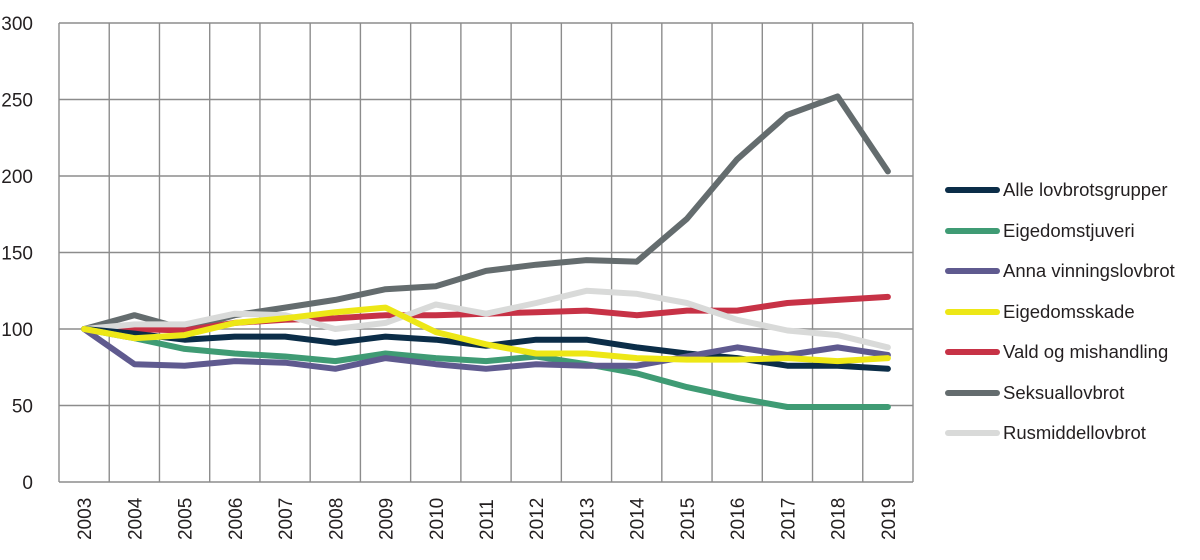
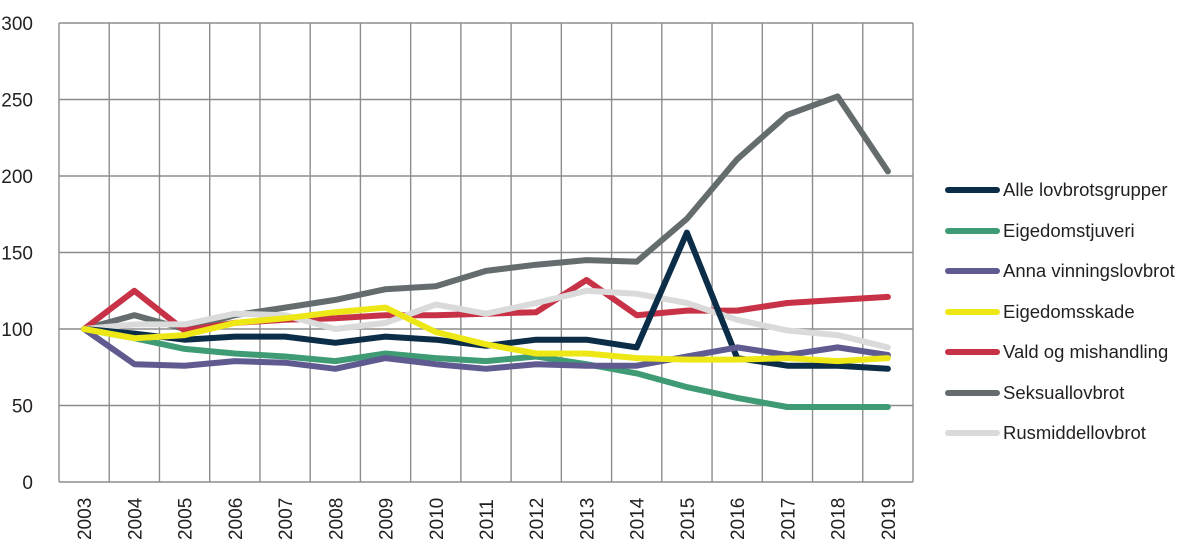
Vald og mishandling/2004: 100 -> 125
Vald og mishandling/2013: 112 -> 132
Alle lovbrotsgrupper/2015: 84 -> 163
